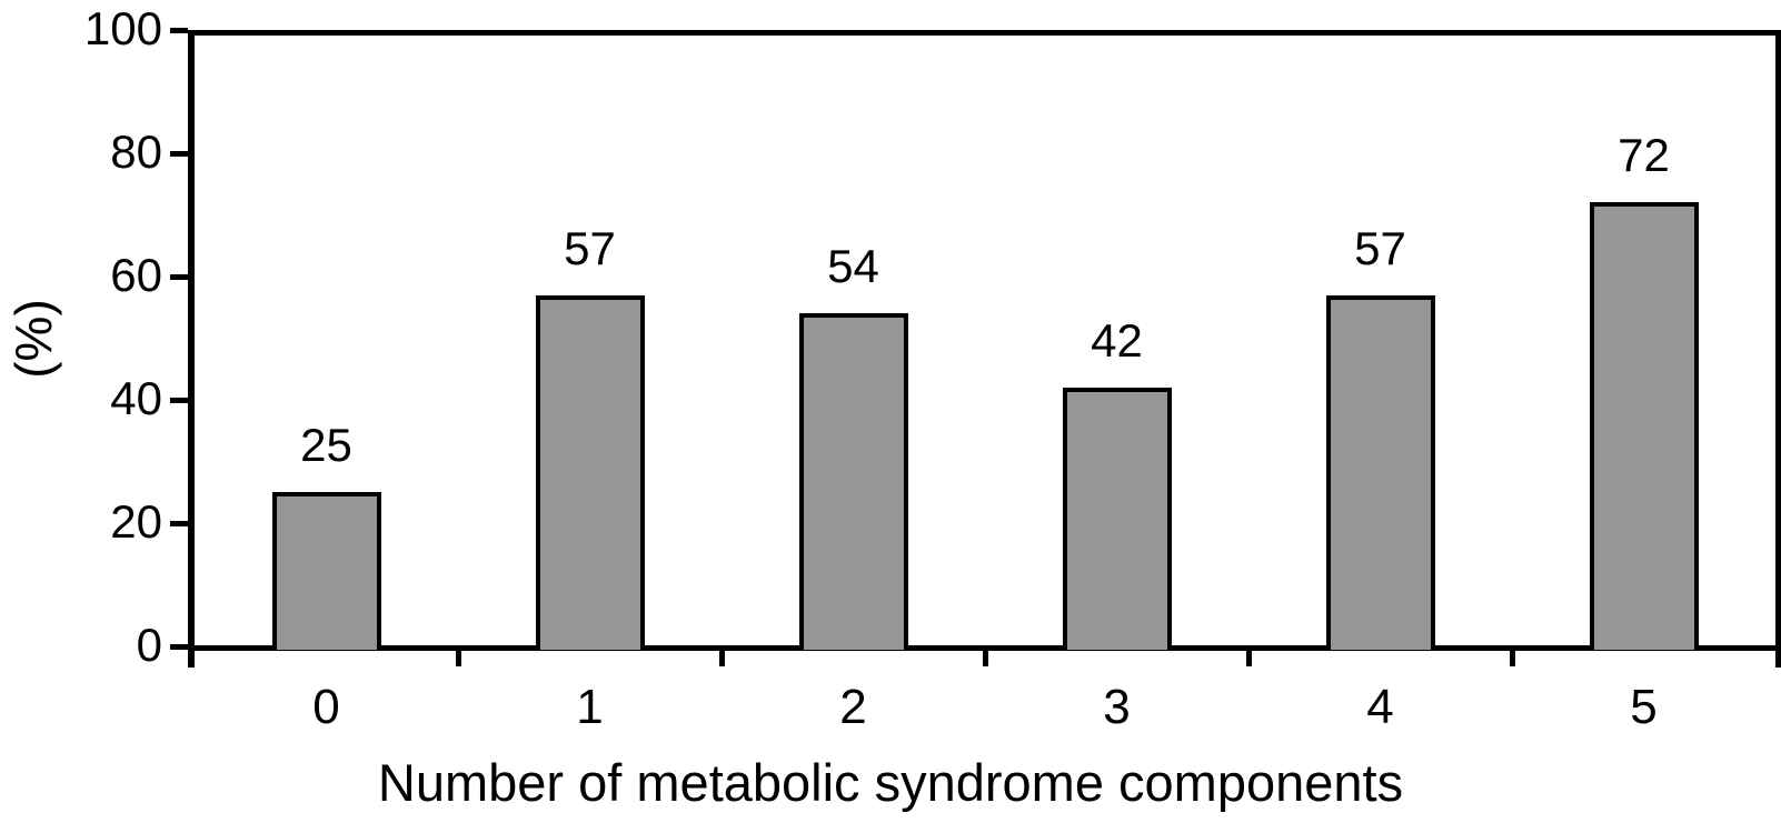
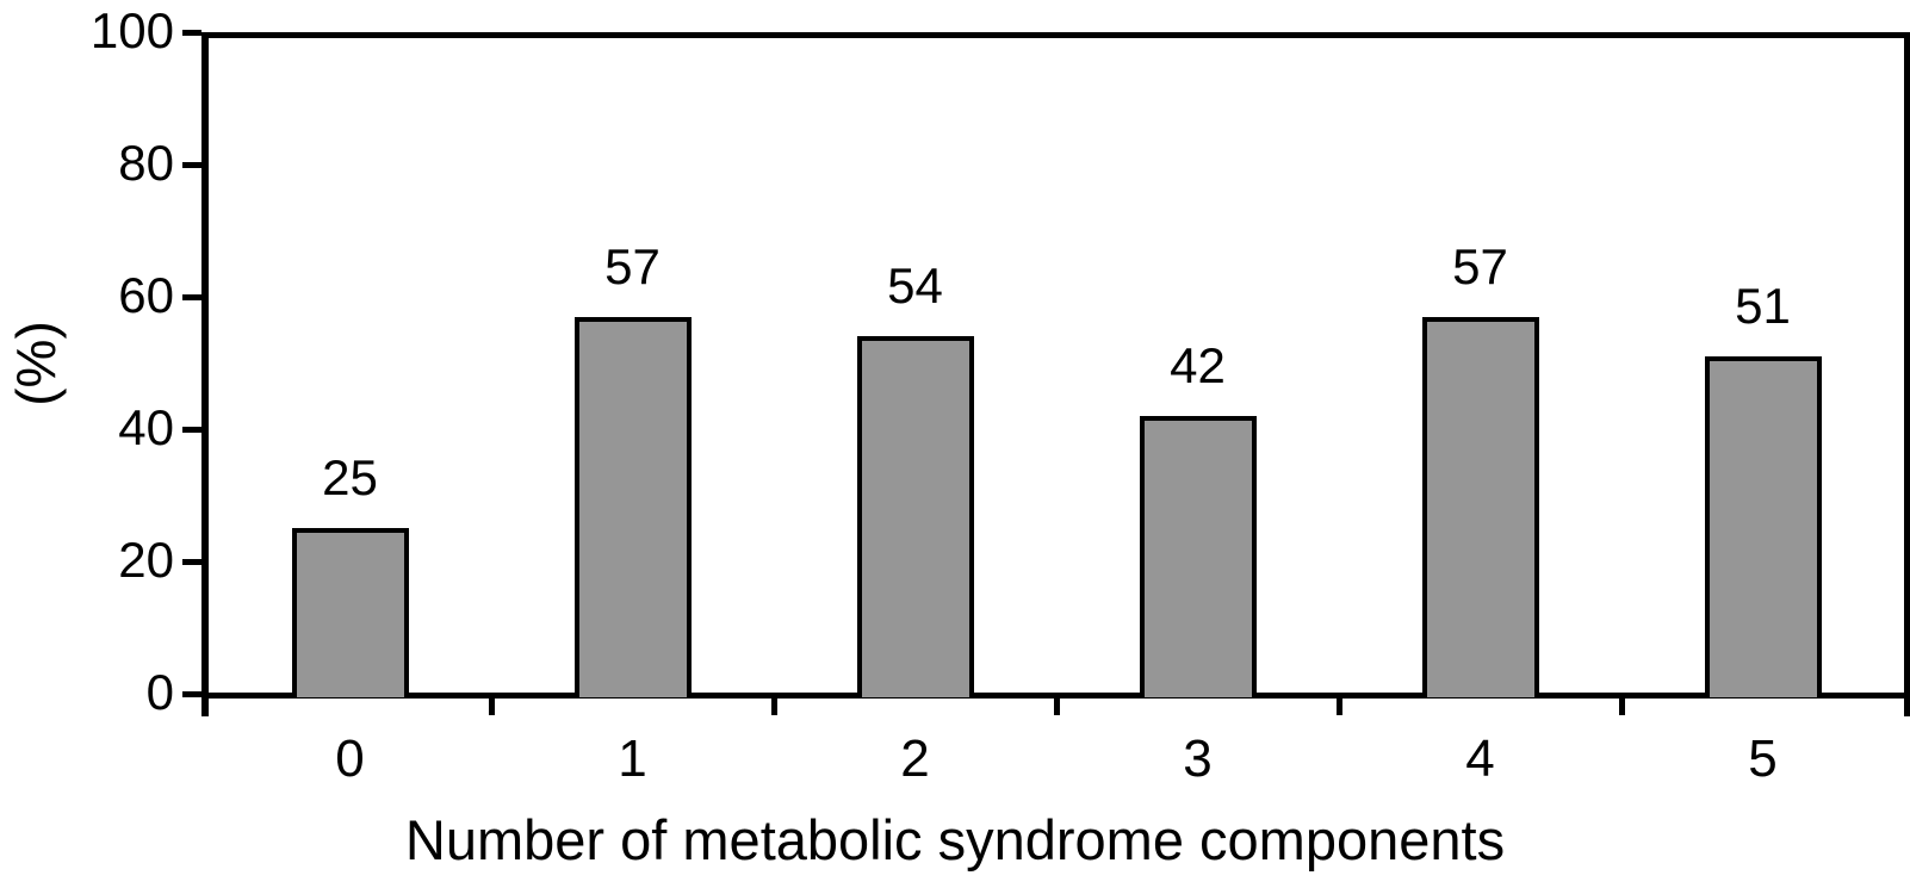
5: 72 -> 51
